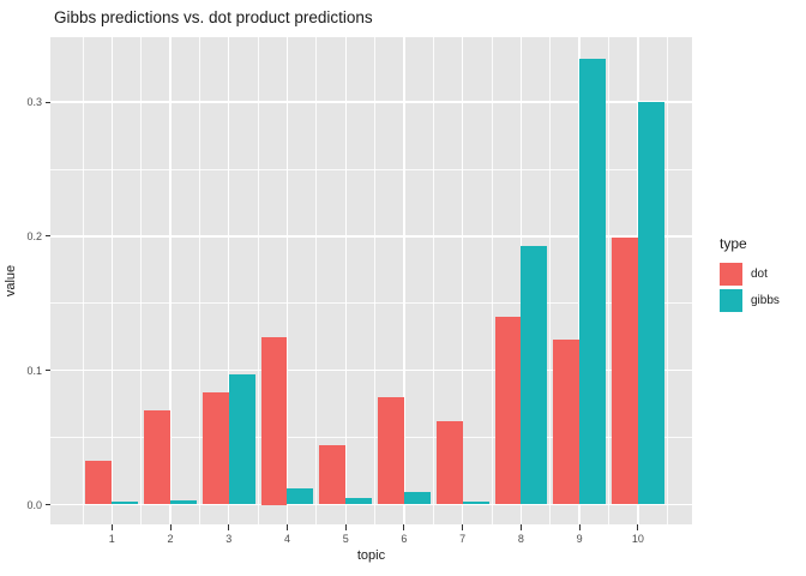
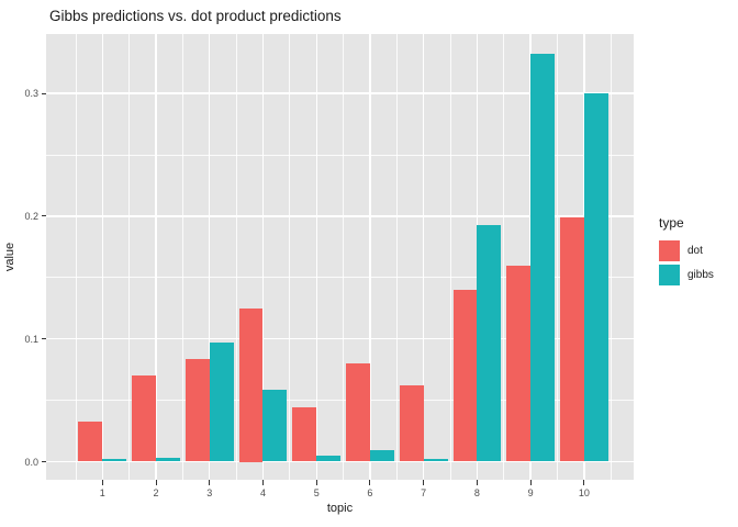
gibbs/4: 0.012 -> 0.059
dot/9: 0.123 -> 0.160
